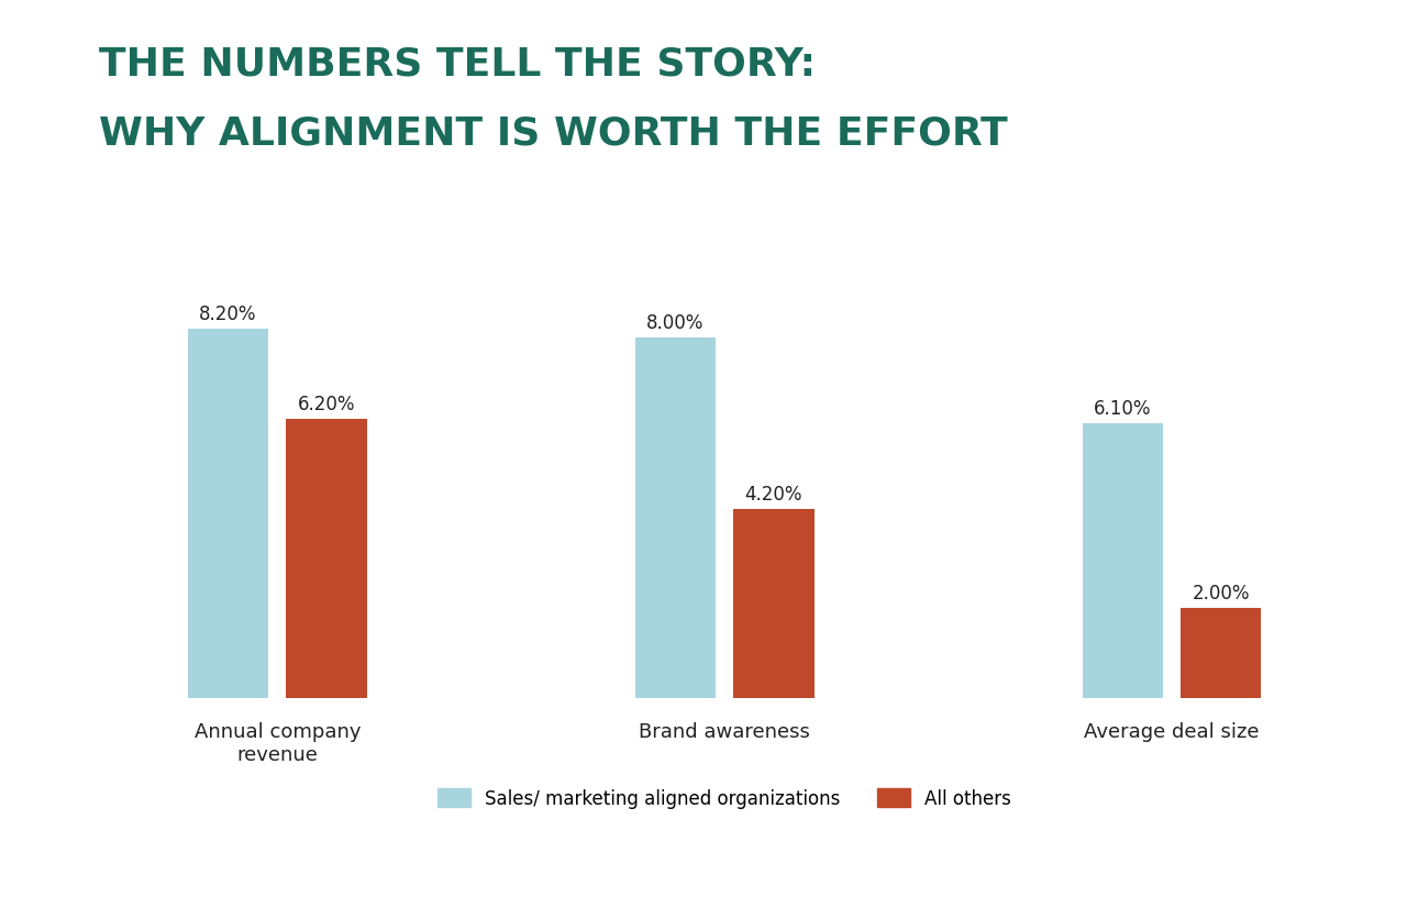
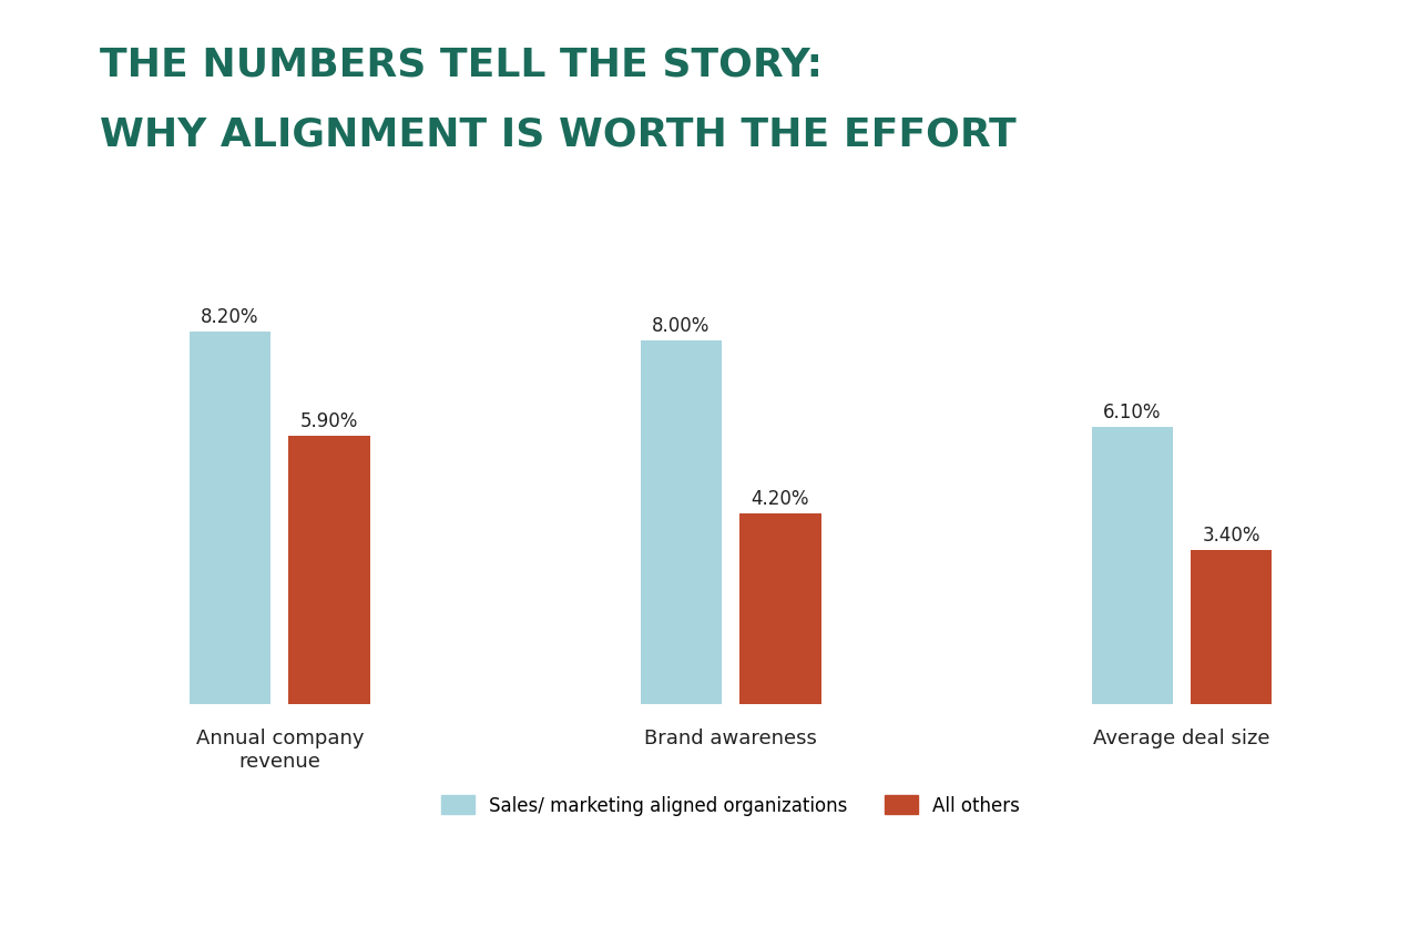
All others/Annual company revenue: 6.20% -> 5.90%
All others/Average deal size: 2.00% -> 3.40%
